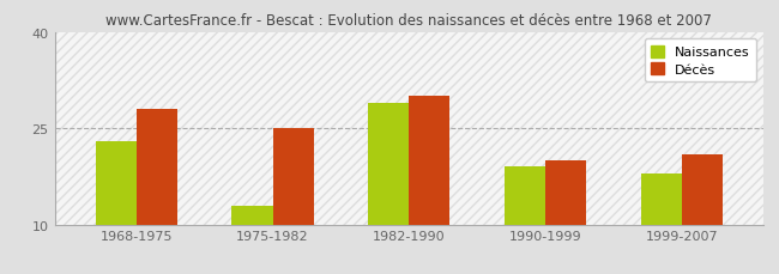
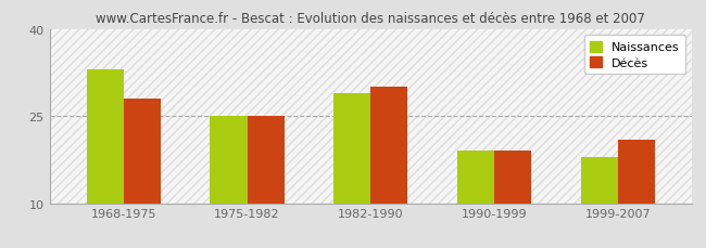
Naissances/1968-1975: 23 -> 33
Naissances/1975-1982: 13 -> 25
Décès/1990-1999: 20 -> 19
